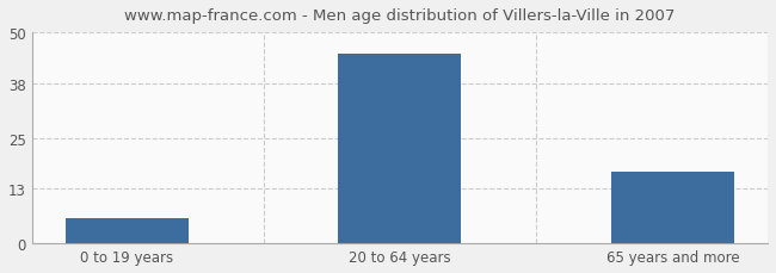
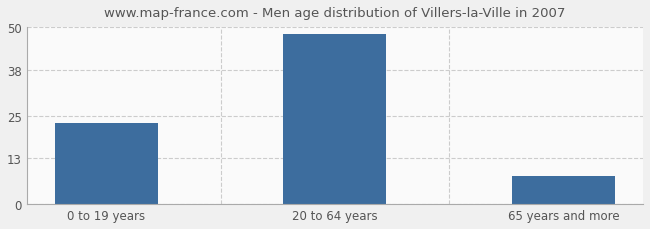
0 to 19 years: 6 -> 23
20 to 64 years: 45 -> 48
65 years and more: 17 -> 8
